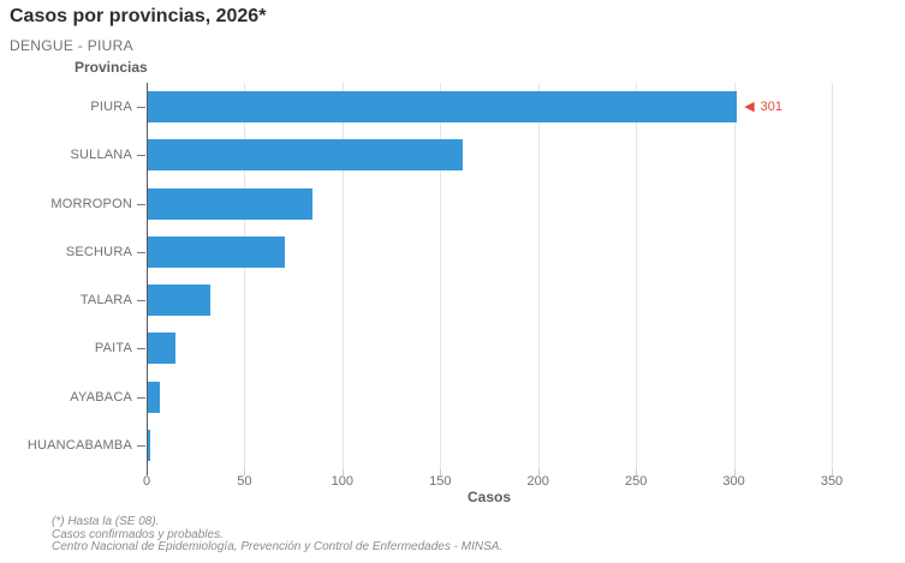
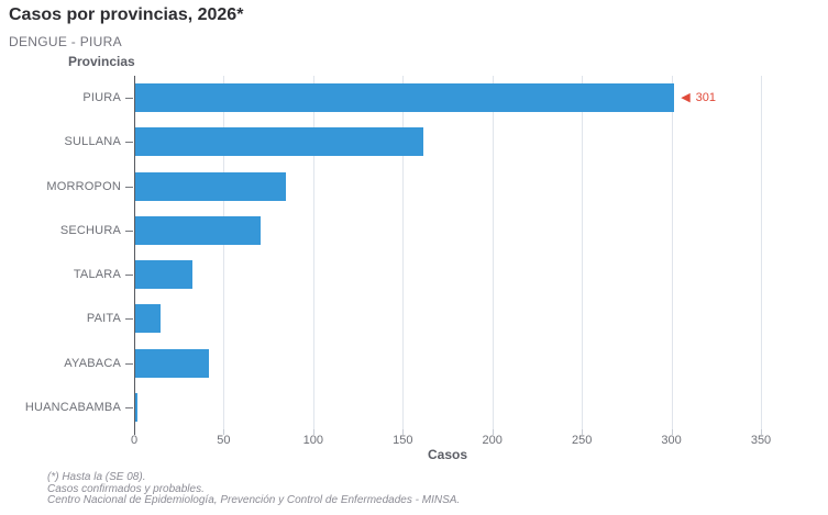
AYABACA: 6 -> 41
